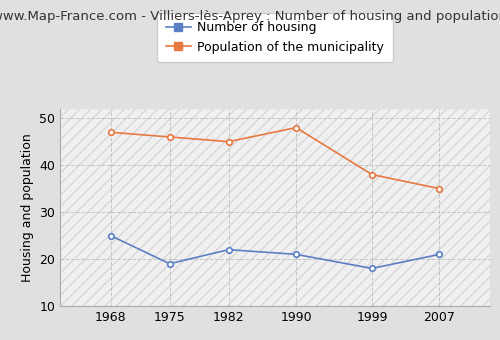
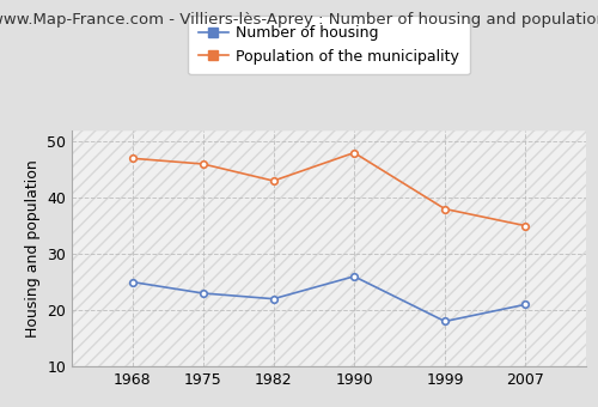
Number of housing/1975: 19 -> 23
Population of the municipality/1982: 45 -> 43
Number of housing/1990: 21 -> 26
